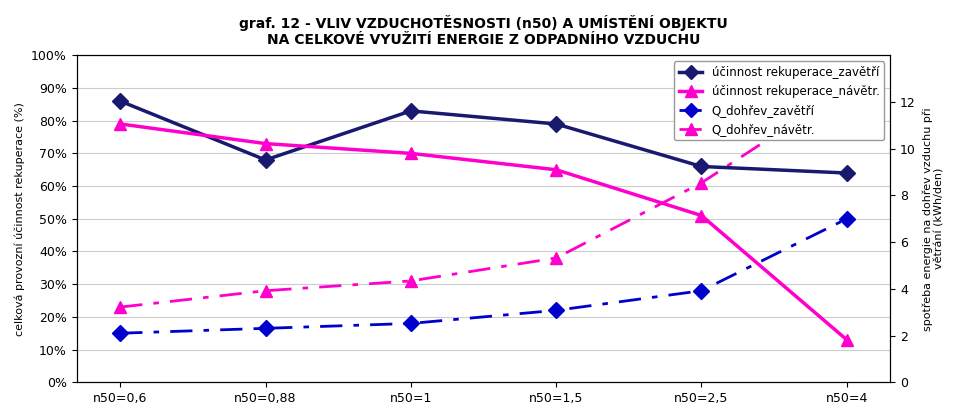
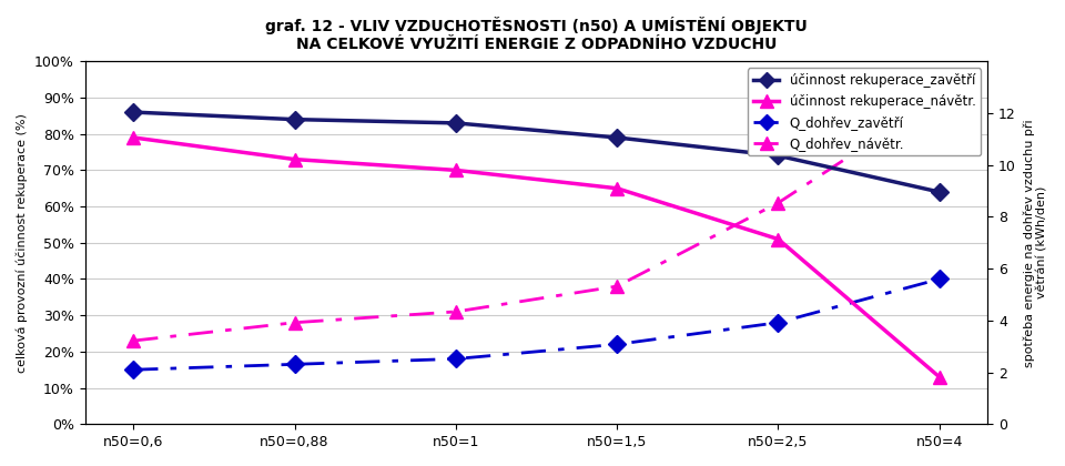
účinnost rekuperace_zavětří/n50=0,88: 68% -> 84%
účinnost rekuperace_zavětří/n50=2,5: 66% -> 74%
Q_dohřev_zavětří/n50=4: 50.0% -> 40.0%
